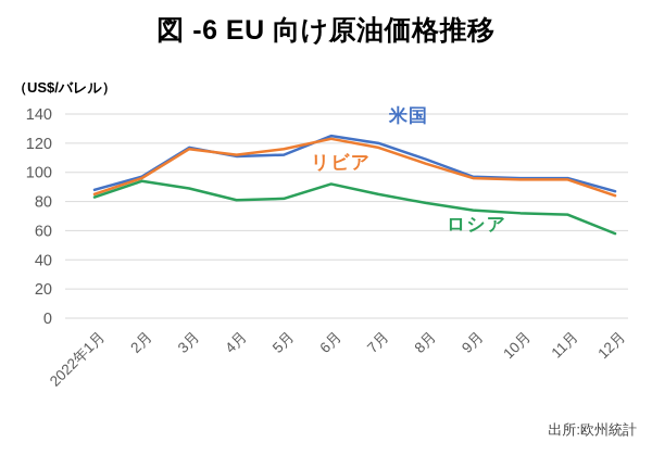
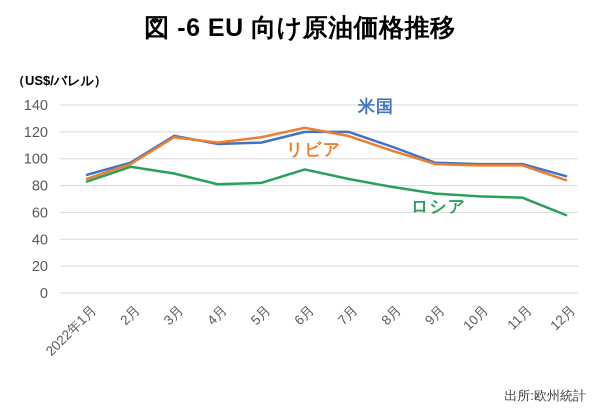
米国/6月: 125 -> 120
